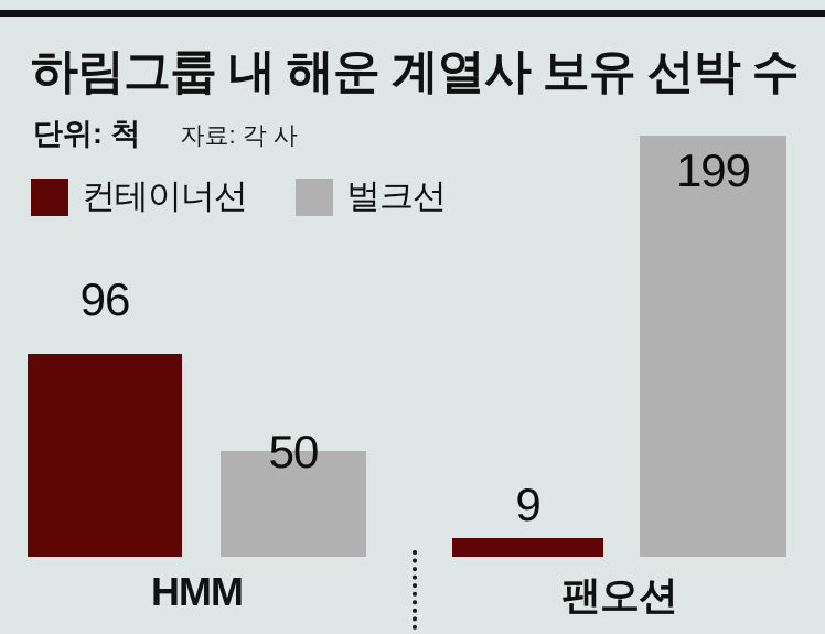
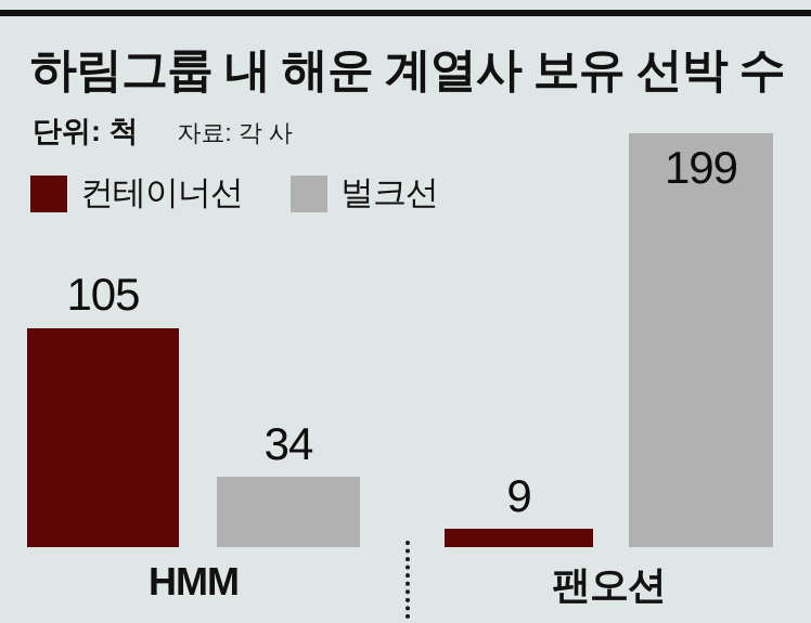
컨테이너선/HMM: 96 -> 105
벌크선/HMM: 50 -> 34
